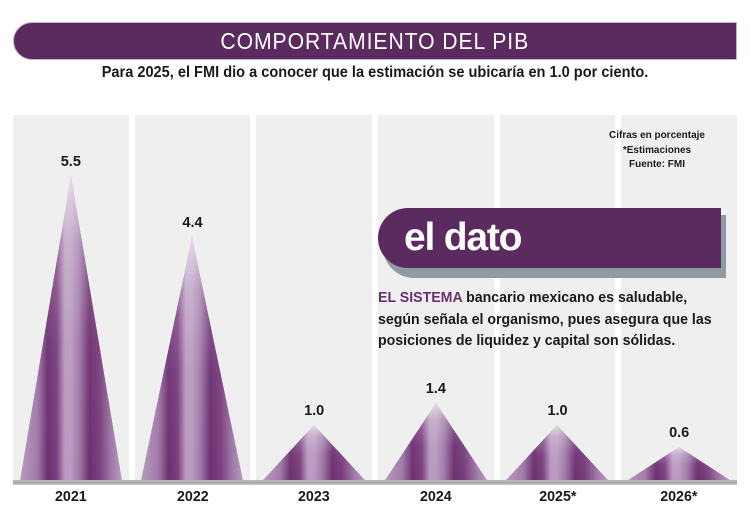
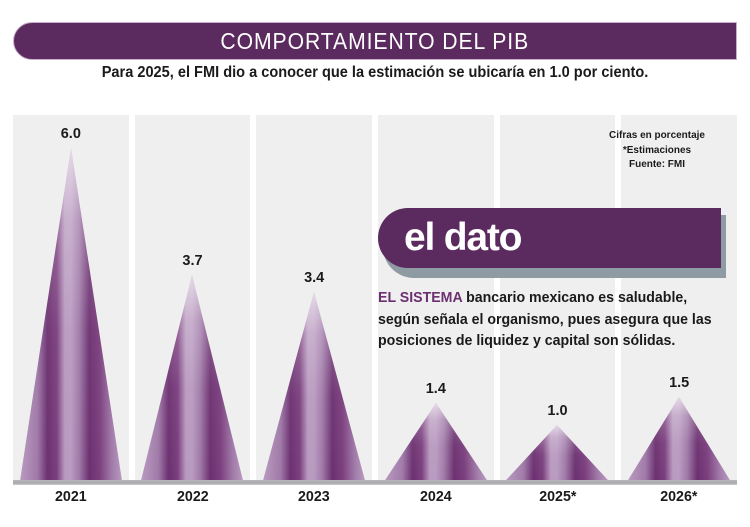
2021: 5.5 -> 6.0
2022: 4.4 -> 3.7
2023: 1.0 -> 3.4
2026*: 0.6 -> 1.5
